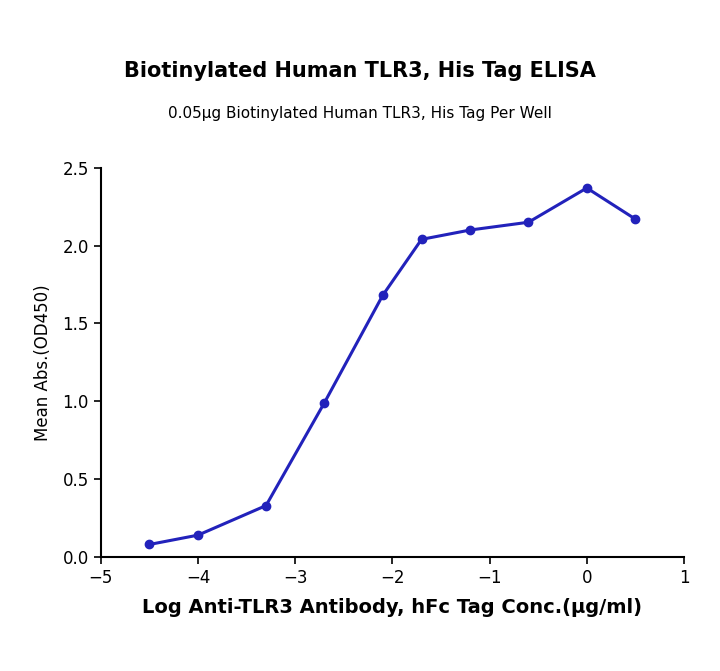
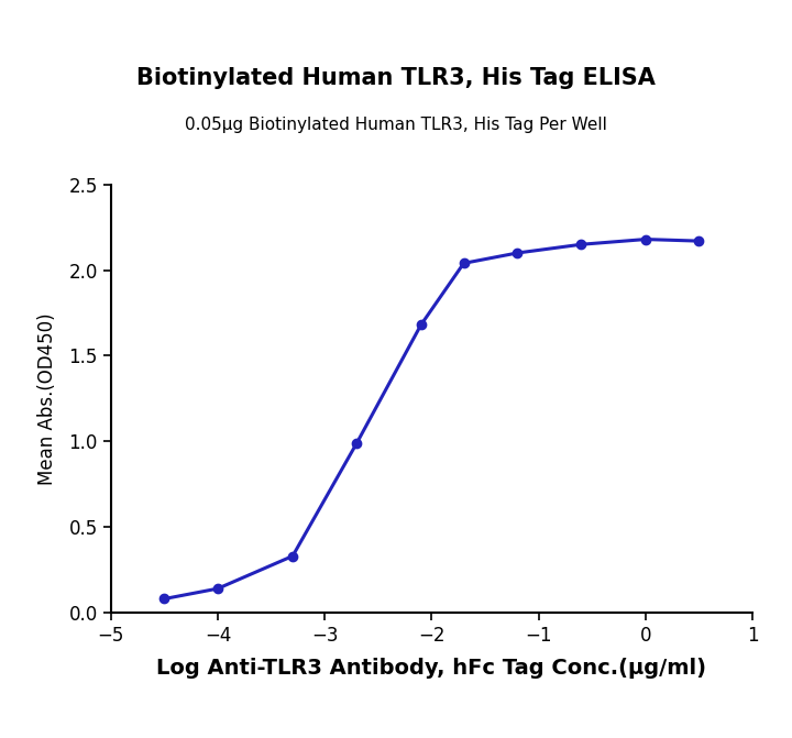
0: 2.37 -> 2.18
